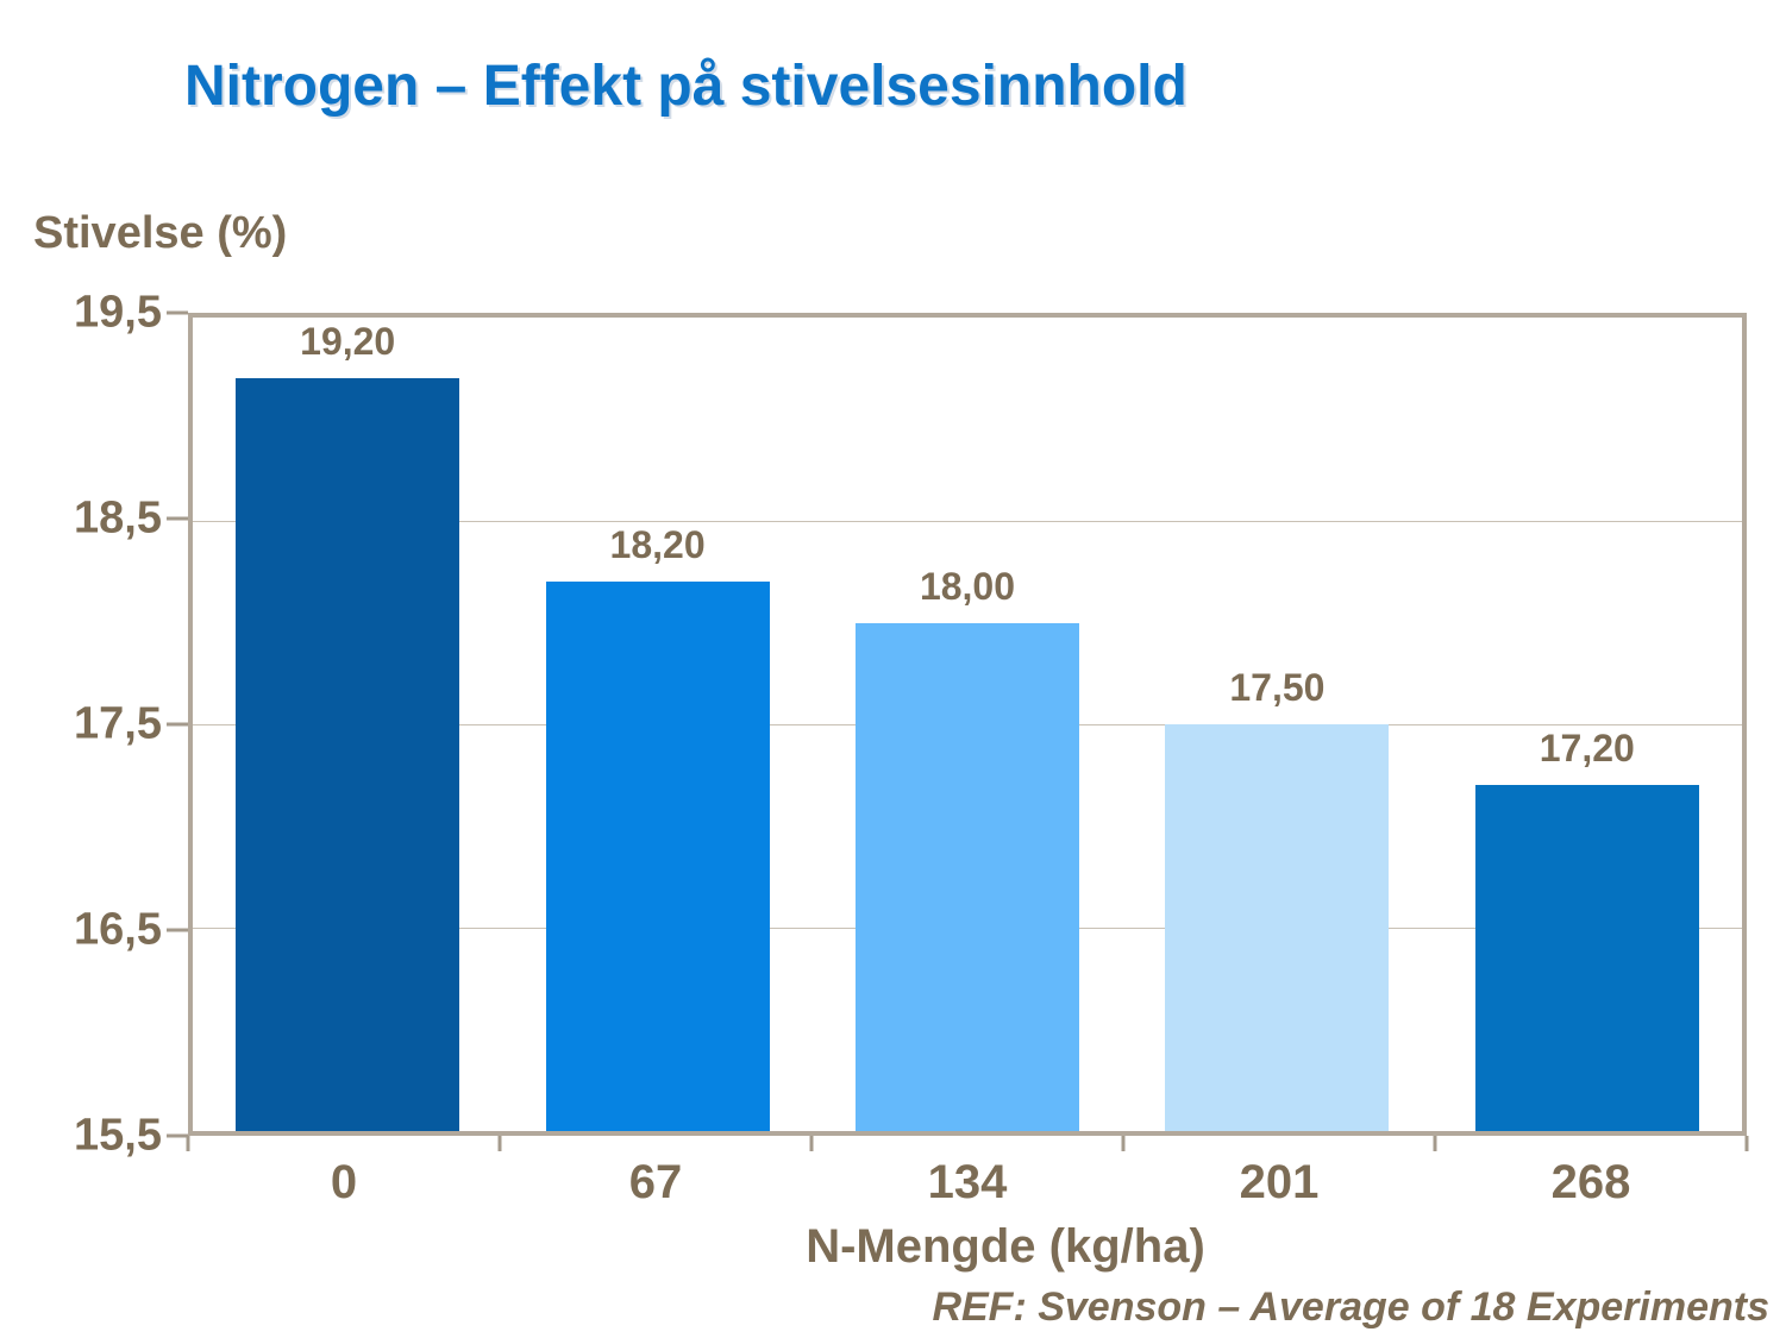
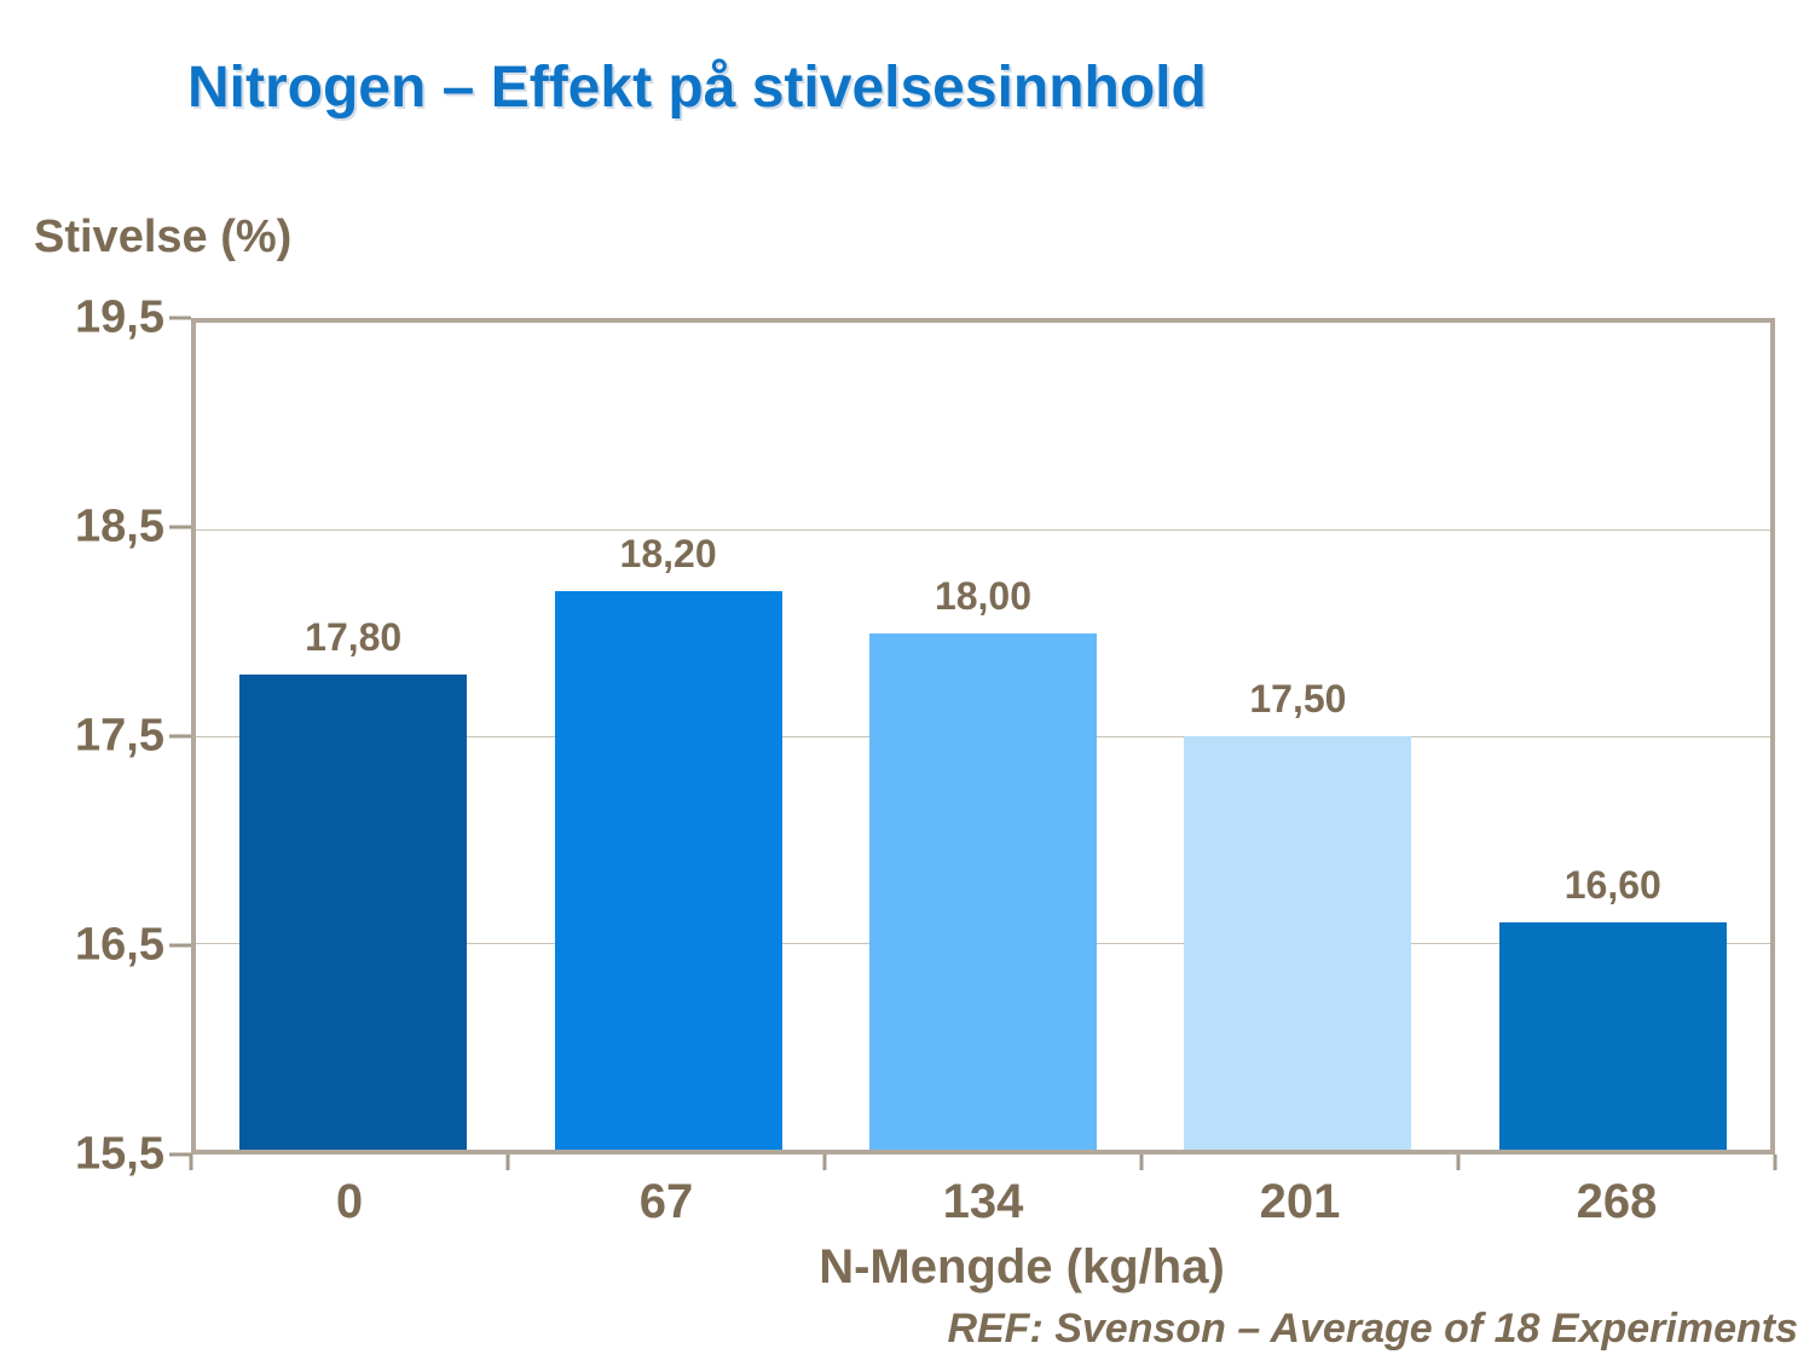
0: 19,20 -> 17,80
268: 17,20 -> 16,60
